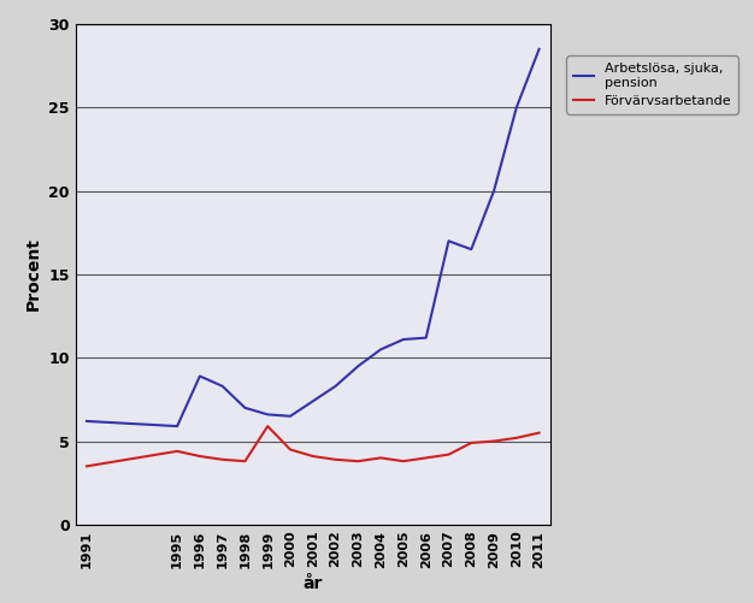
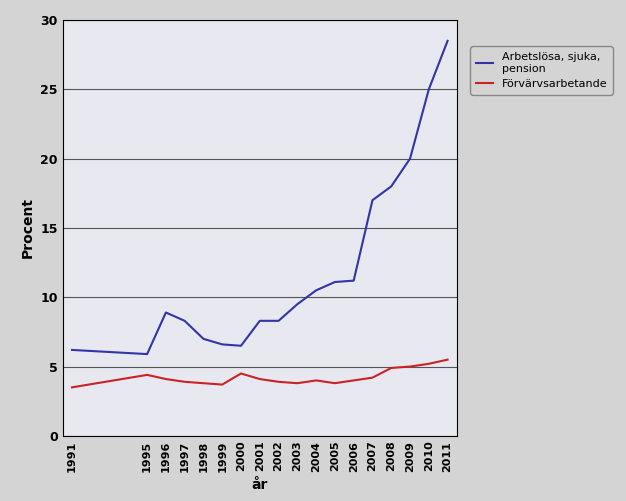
Förvärvsarbetande/1999: 5.9 -> 3.7
Arbetslösa, sjuka, pension/2001: 7.4 -> 8.3
Arbetslösa, sjuka, pension/2008: 16.5 -> 18.0
